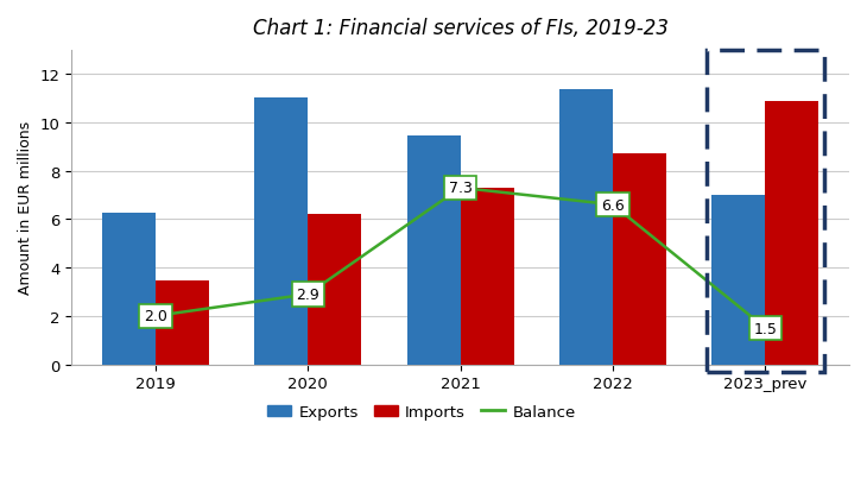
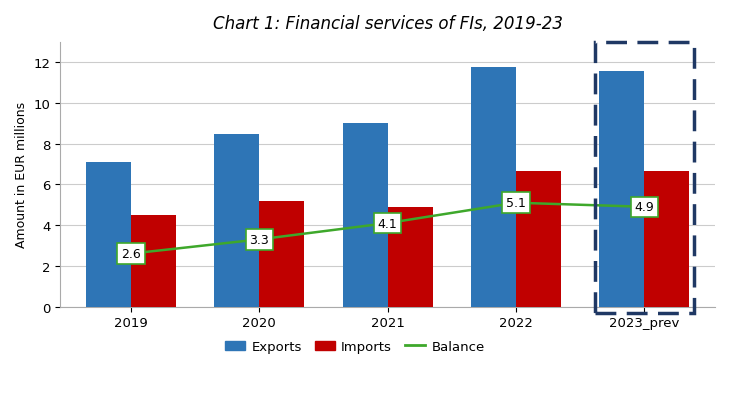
Exports/2019: 6.25 -> 7.10
Balance/2019: 2.0 -> 2.6
Imports/2019: 3.45 -> 4.50
Exports/2020: 11.05 -> 8.50
Balance/2020: 2.9 -> 3.3
Imports/2020: 6.20 -> 5.20
Exports/2021: 9.45 -> 9.00
Balance/2021: 7.3 -> 4.1
Imports/2021: 7.3 -> 4.9
Exports/2022: 11.35 -> 11.75
Balance/2022: 6.6 -> 5.1
Imports/2022: 8.70 -> 6.65
Exports/2023_prev: 7.00 -> 11.55
Balance/2023_prev: 1.5 -> 4.9
Imports/2023_prev: 10.90 -> 6.65
